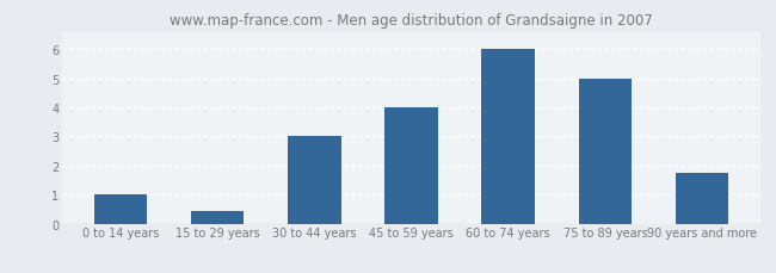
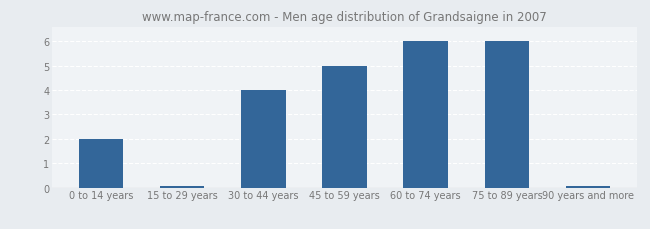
0 to 14 years: 1.00 -> 2.00
15 to 29 years: 0.45 -> 0.05
30 to 44 years: 3.00 -> 4.00
45 to 59 years: 4.00 -> 5.00
75 to 89 years: 5.00 -> 6.00
90 years and more: 1.75 -> 0.05
